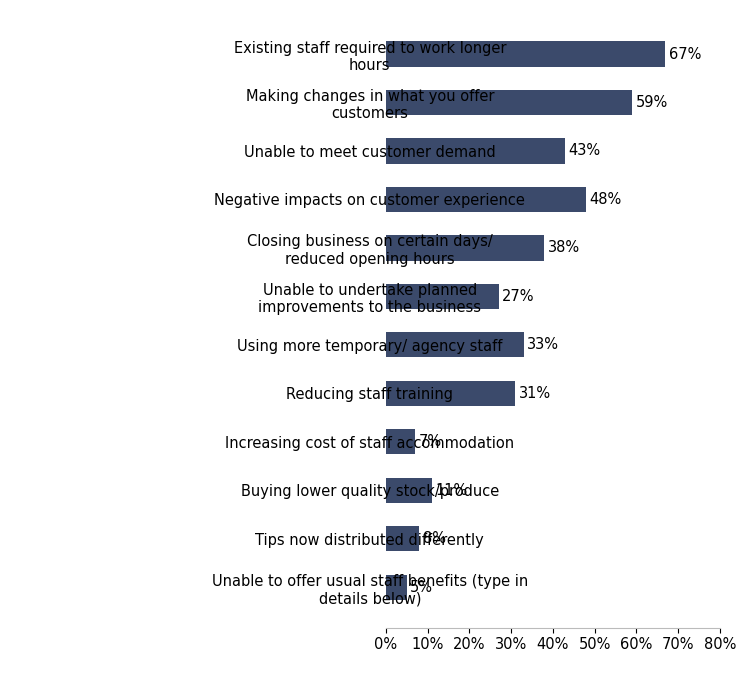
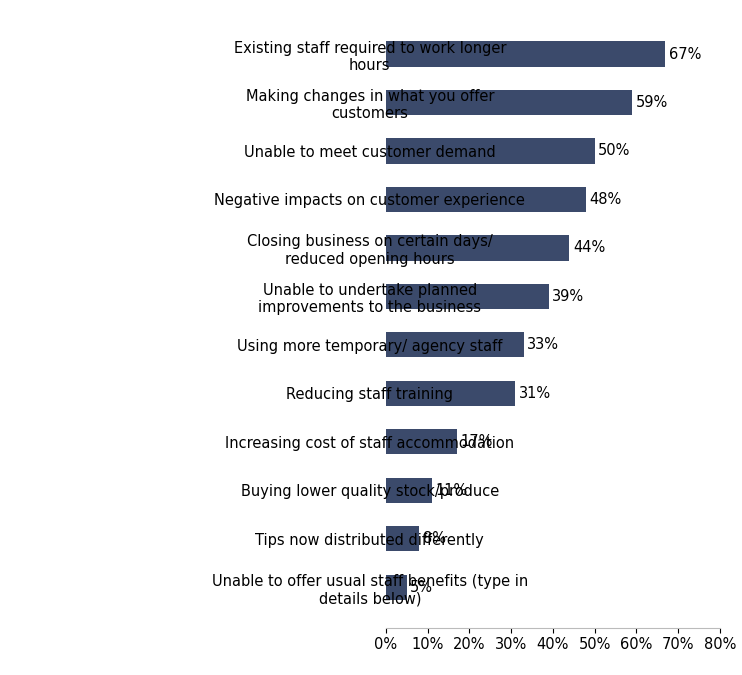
Unable to meet customer demand: 43% -> 50%
Closing business on certain days/ reduced opening hours: 38% -> 44%
Unable to undertake planned improvements to the business: 27% -> 39%
Increasing cost of staff accommodation: 7% -> 17%
